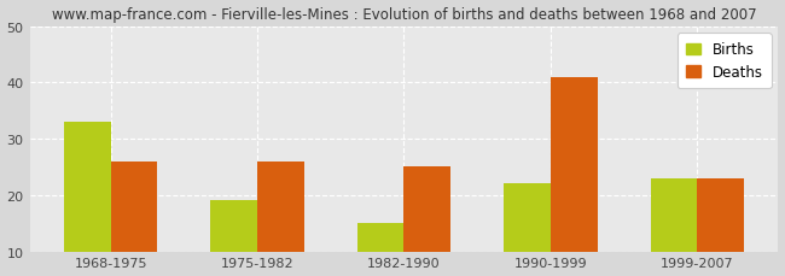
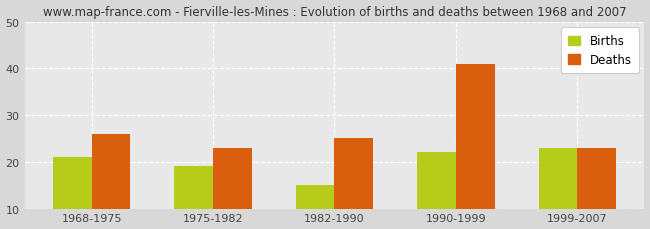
Births/1968-1975: 33 -> 21
Deaths/1975-1982: 26 -> 23
